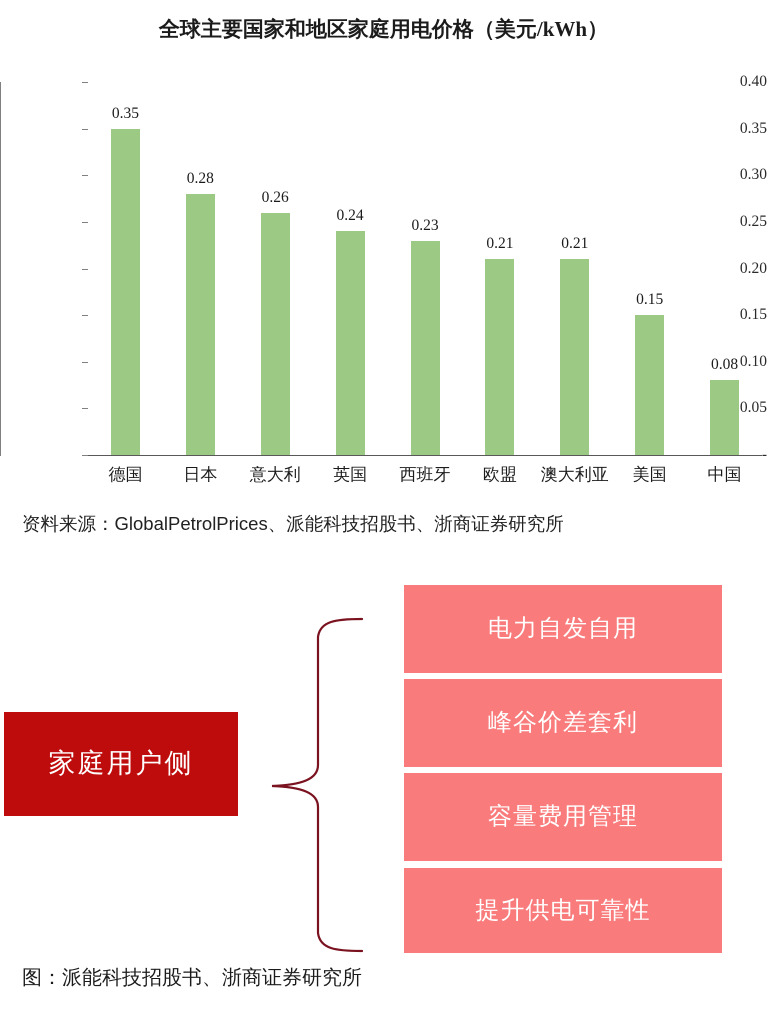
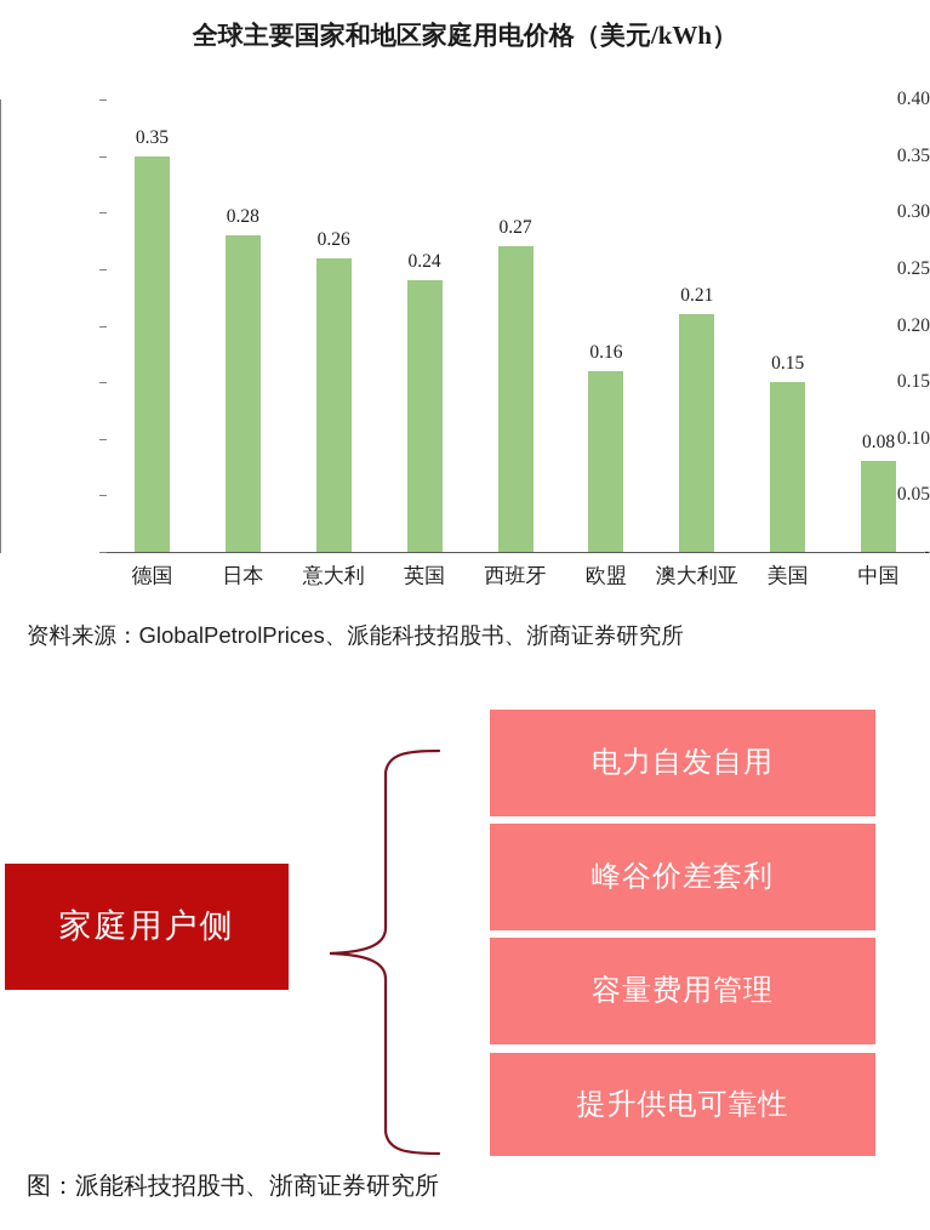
西班牙: 0.23 -> 0.27
欧盟: 0.21 -> 0.16
